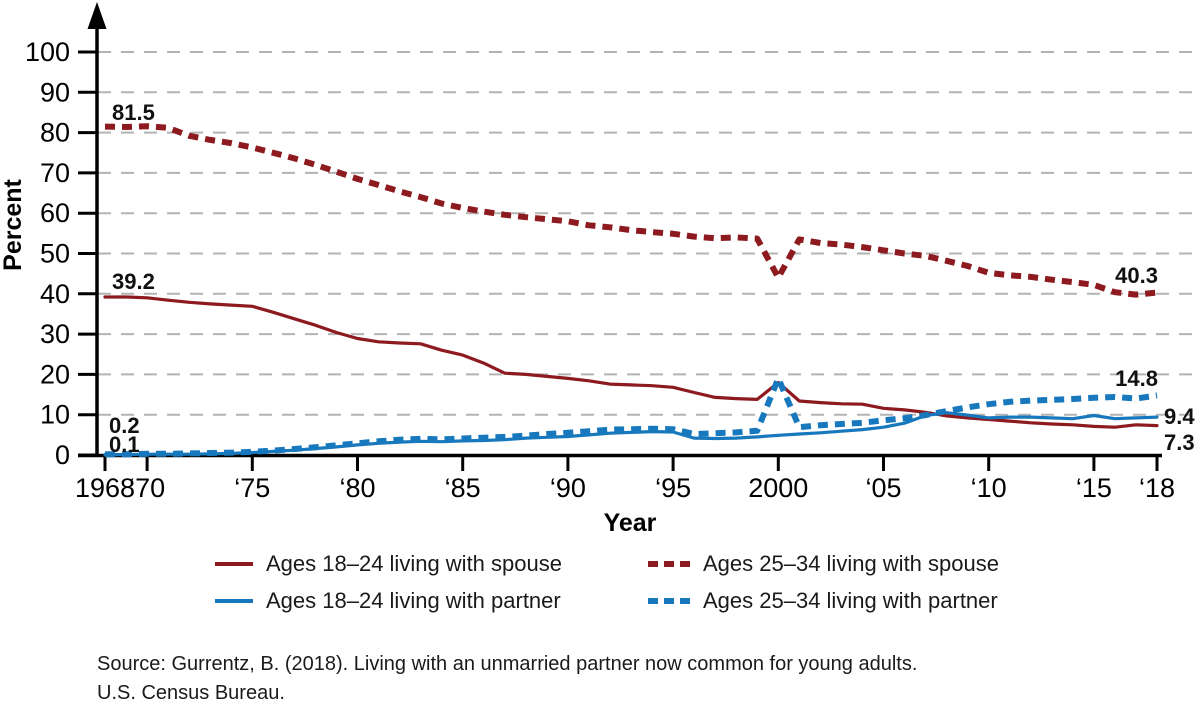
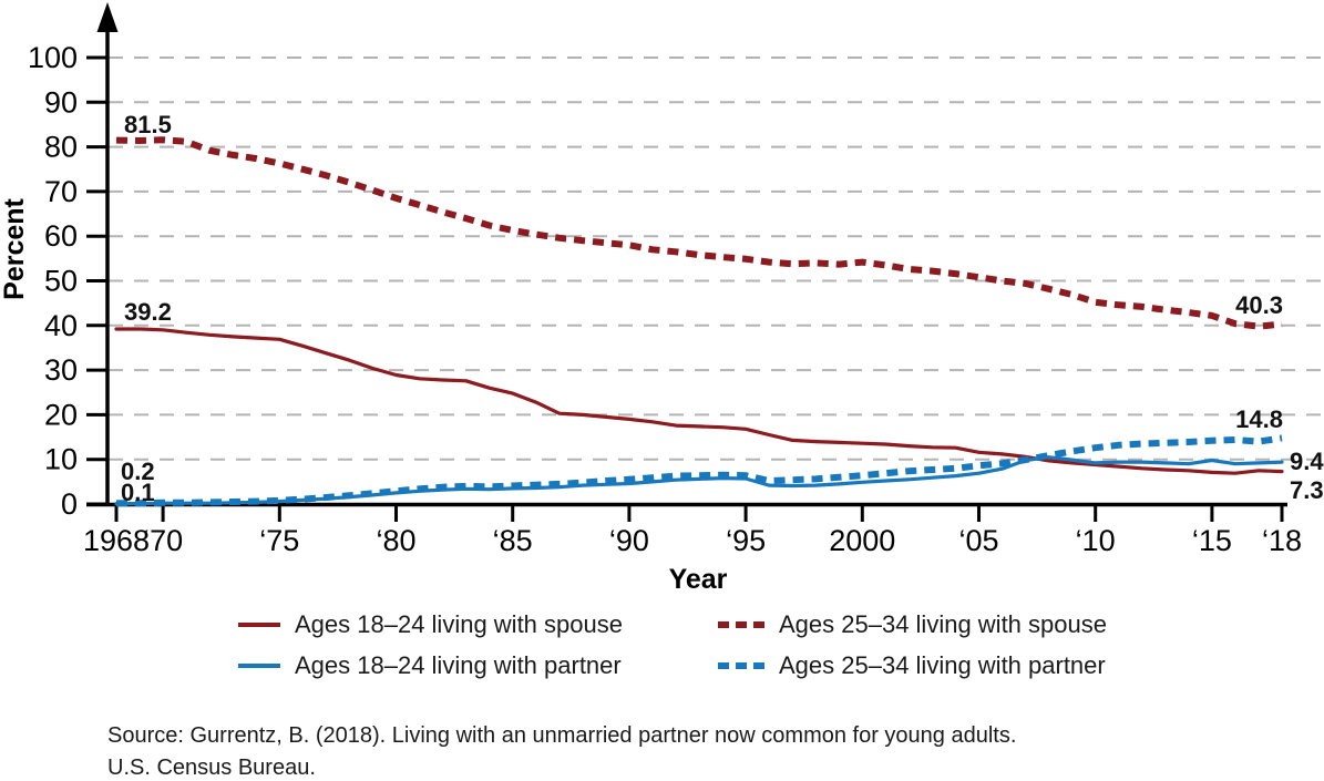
Ages 18–24 living with spouse/2000: 18 -> 14
Ages 25–34 living with spouse/2000: 44 -> 54
Ages 25–34 living with partner/2000: 19 -> 6
